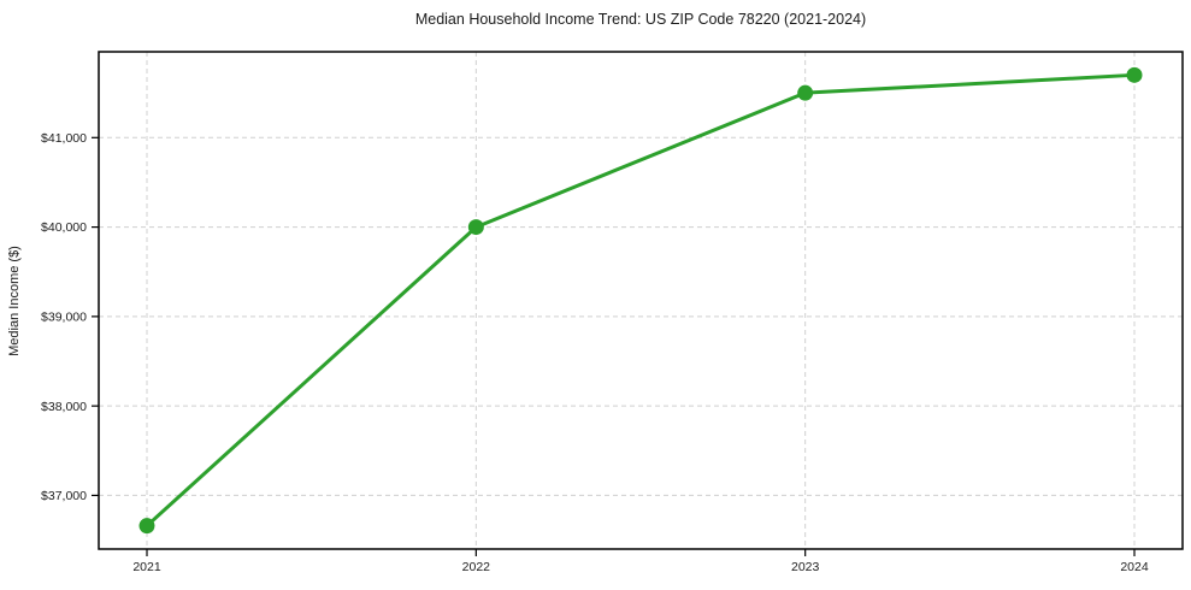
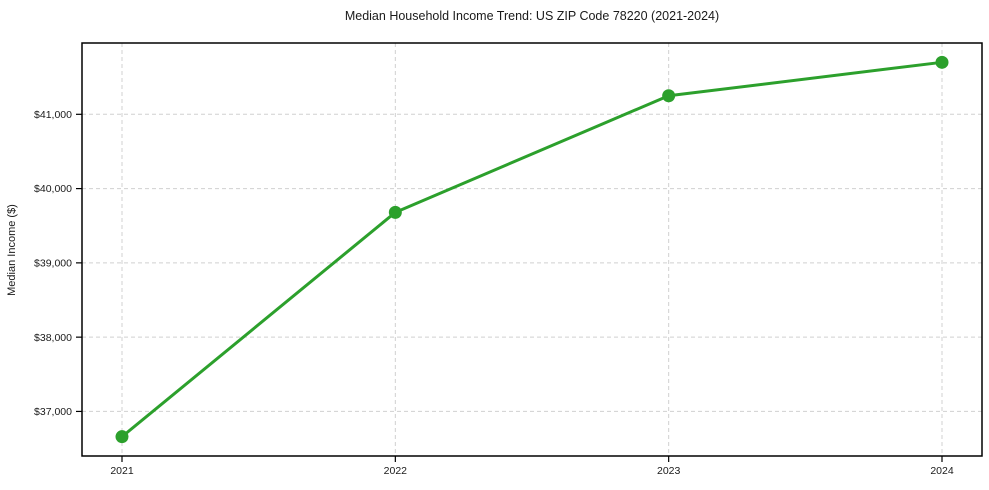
2022: $40000 -> $39700
2023: $41500 -> $41200
